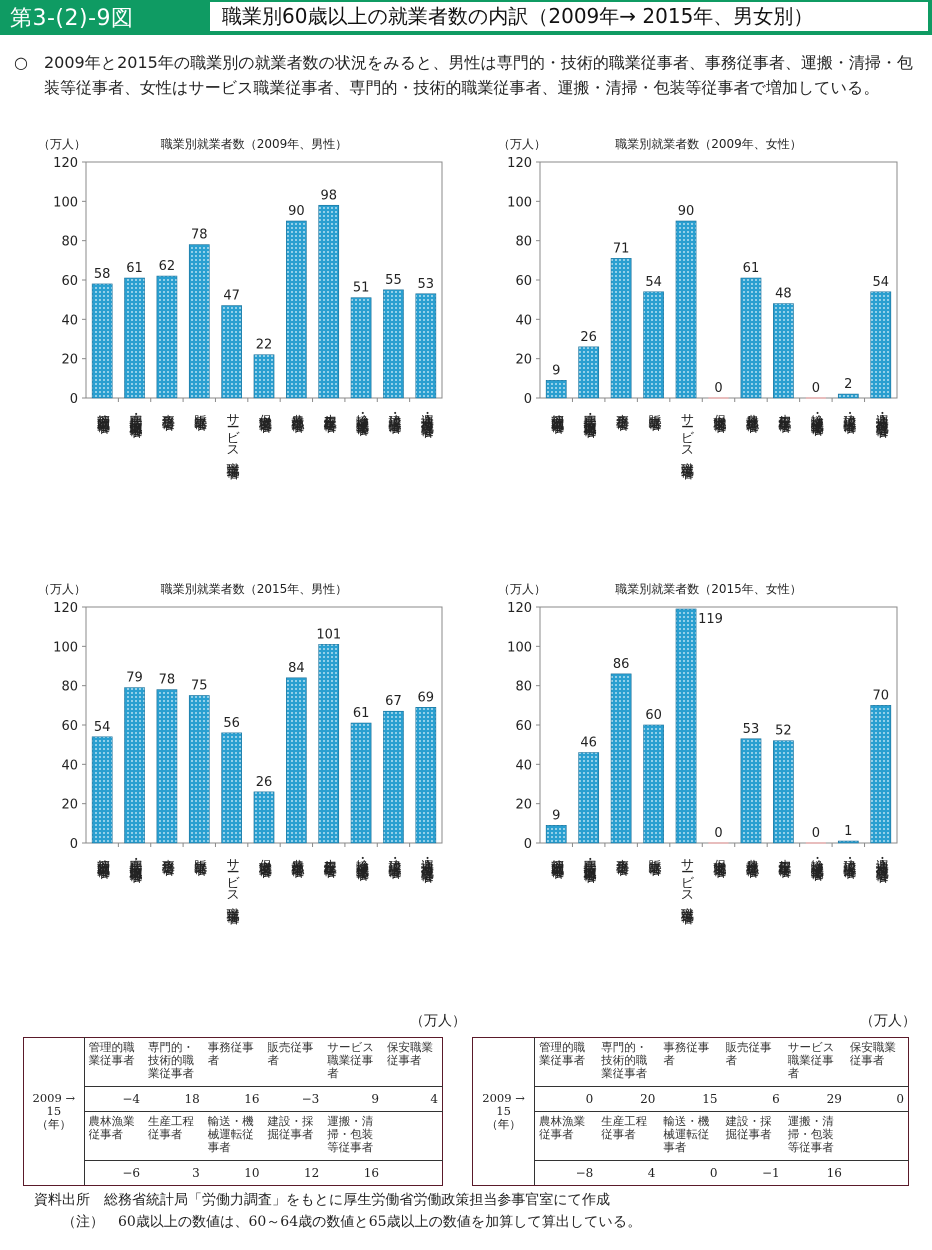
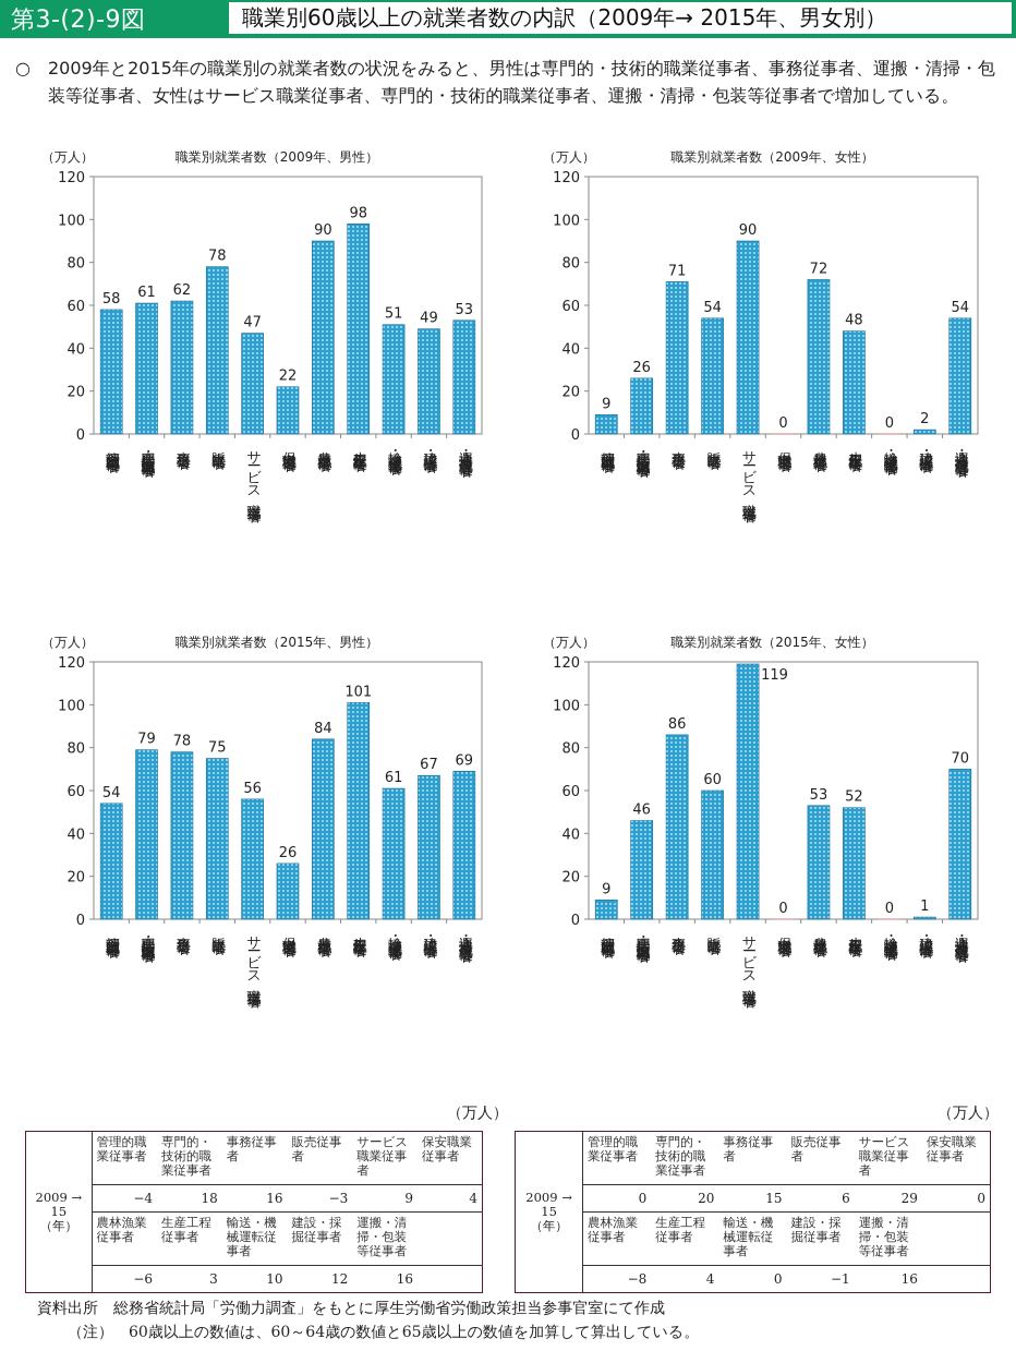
職業別就業者数（2009年、男性）/建設・採掘従事者: 55 -> 49
職業別就業者数（2009年、女性）/農林漁業従事者: 61 -> 72
